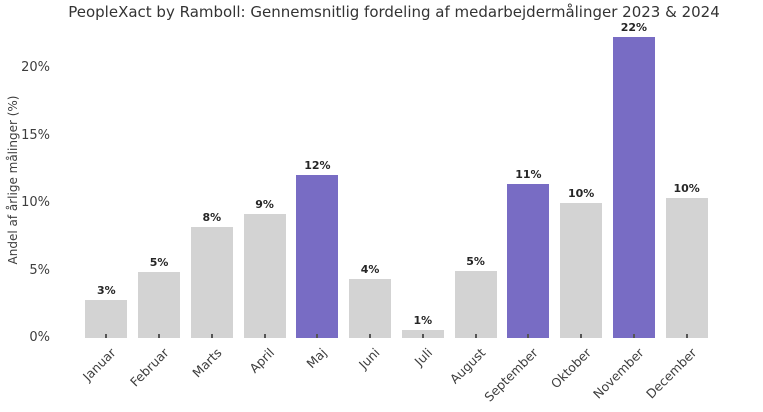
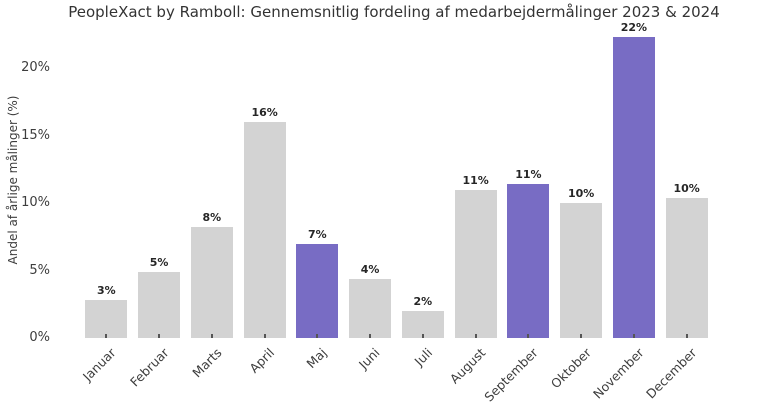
April: 9% -> 16%
Maj: 12% -> 7%
Juli: 1% -> 2%
August: 5% -> 11%
